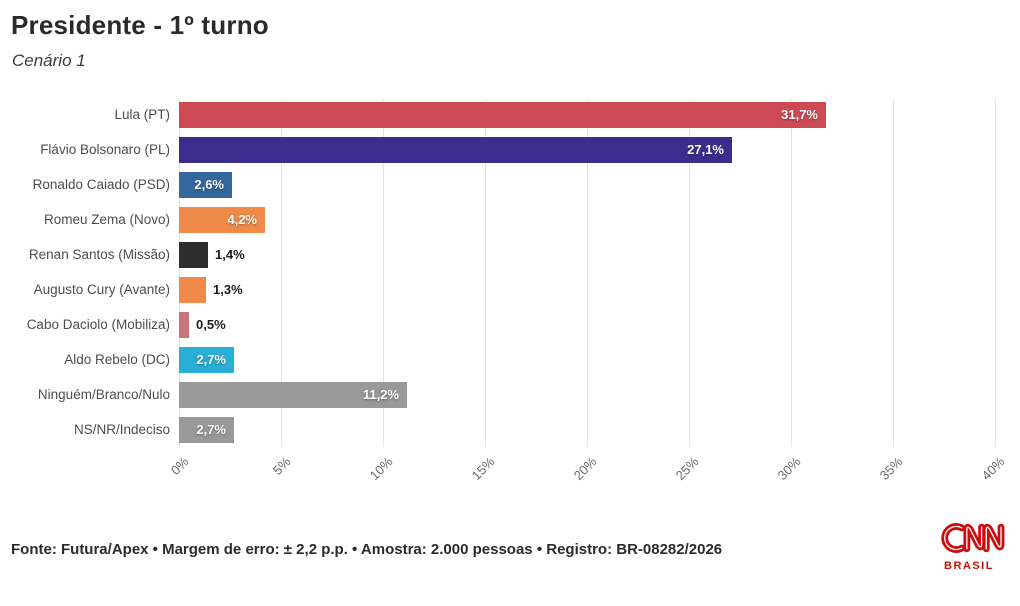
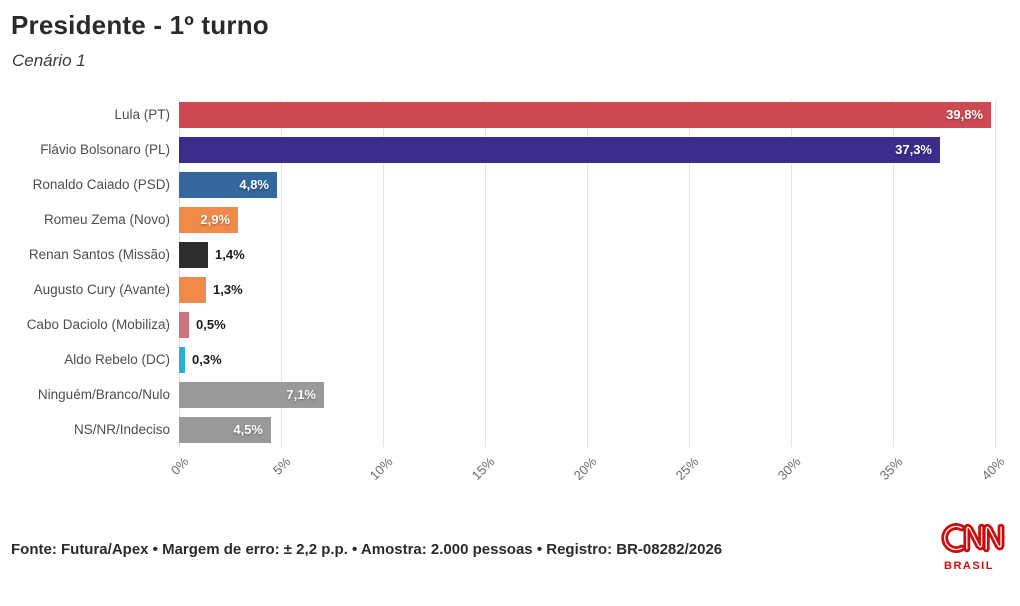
Lula (PT): 31,7% -> 39,8%
Flávio Bolsonaro (PL): 27,1% -> 37,3%
Ronaldo Caiado (PSD): 2,6% -> 4,8%
Romeu Zema (Novo): 4,2% -> 2,9%
Aldo Rebelo (DC): 2,7% -> 0,3%
Ninguém/Branco/Nulo: 11,2% -> 7,1%
NS/NR/Indeciso: 2,7% -> 4,5%
